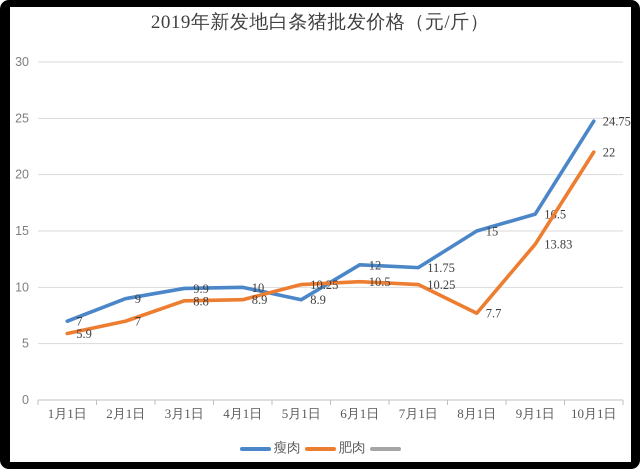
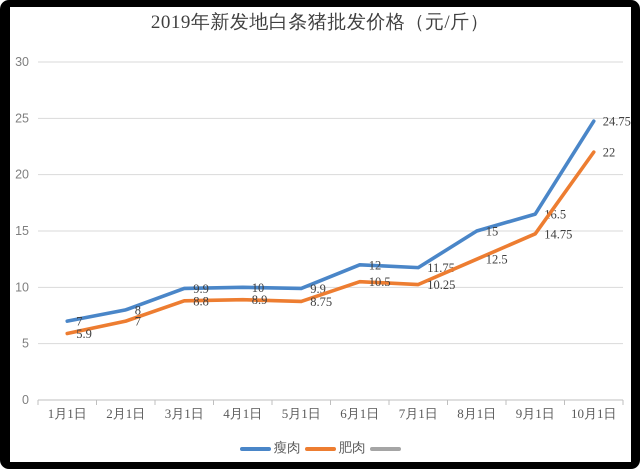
瘦肉/2月1日: 9 -> 8
瘦肉/5月1日: 8.9 -> 9.9
肥肉/5月1日: 10.25 -> 8.75
肥肉/8月1日: 7.7 -> 12.5
肥肉/9月1日: 13.83 -> 14.75
